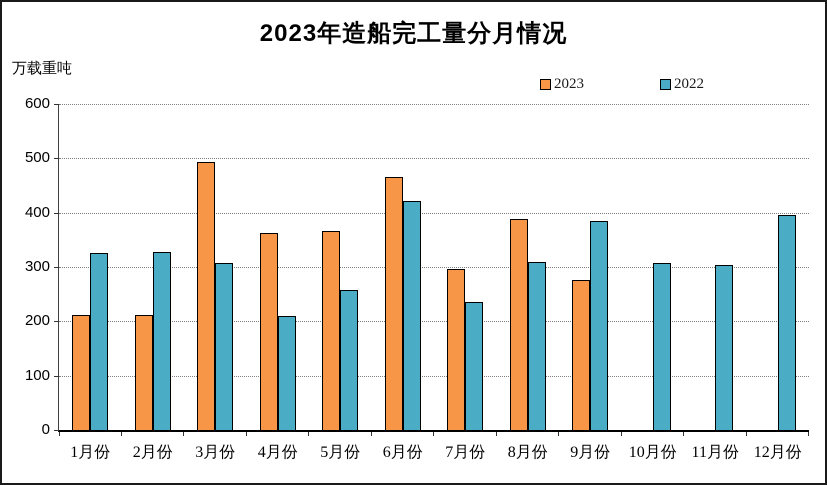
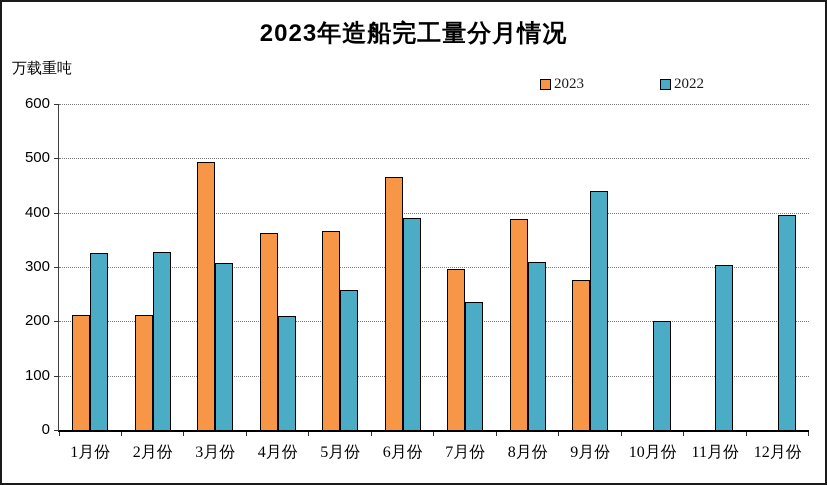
2022/6月份: 420 -> 390
2022/9月份: 380 -> 440
2022/10月份: 310 -> 200
